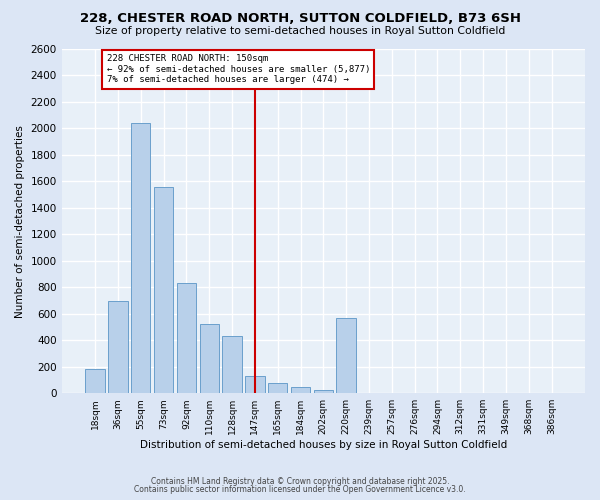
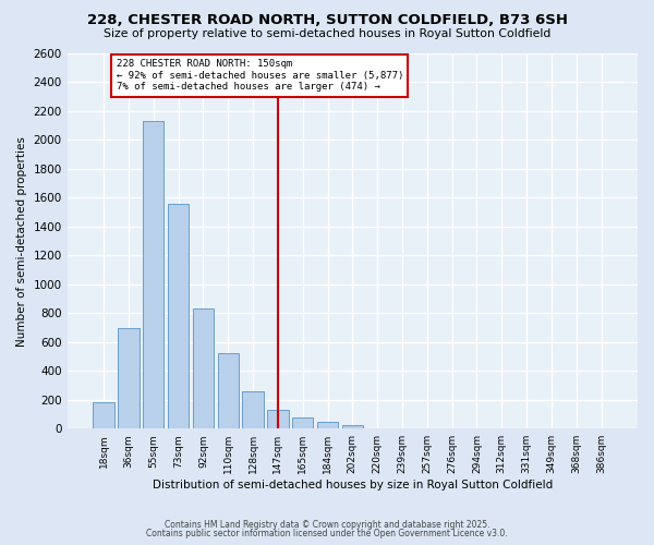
55sqm: 2040 -> 2130
128sqm: 430 -> 260
220sqm: 570 -> 0
